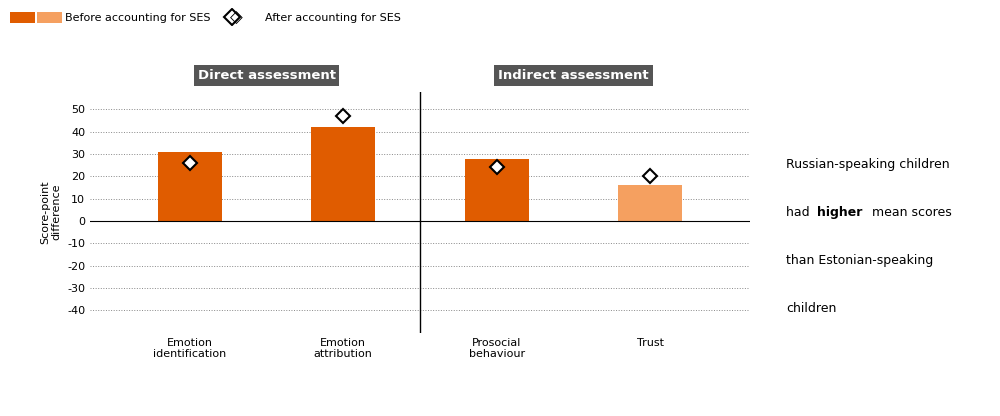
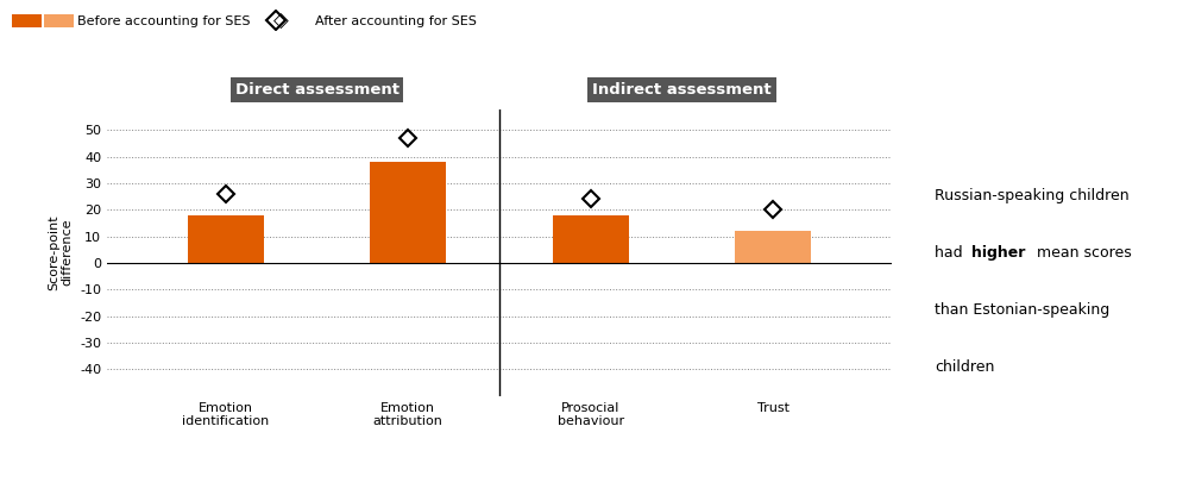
Emotion identification: 31 -> 18
Emotion attribution: 42 -> 38
Prosocial behaviour: 28 -> 18
Trust: 16 -> 12
